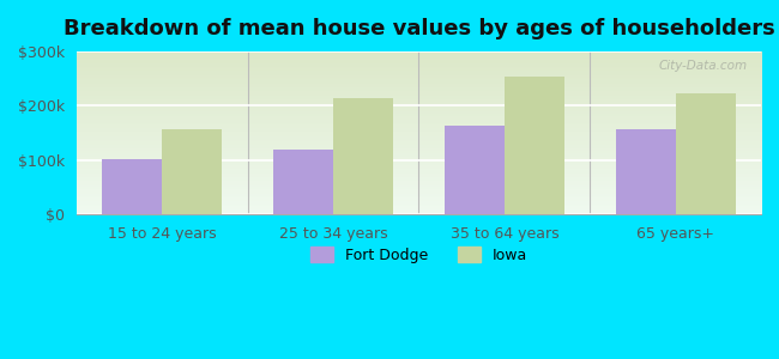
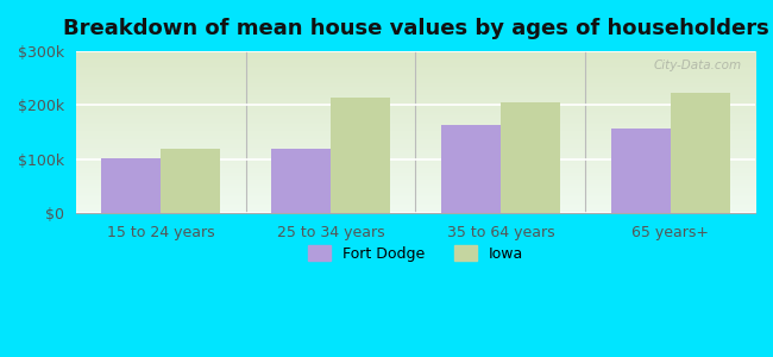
Iowa/15 to 24 years: $158k -> $120k
Iowa/35 to 64 years: $253k -> $205k
